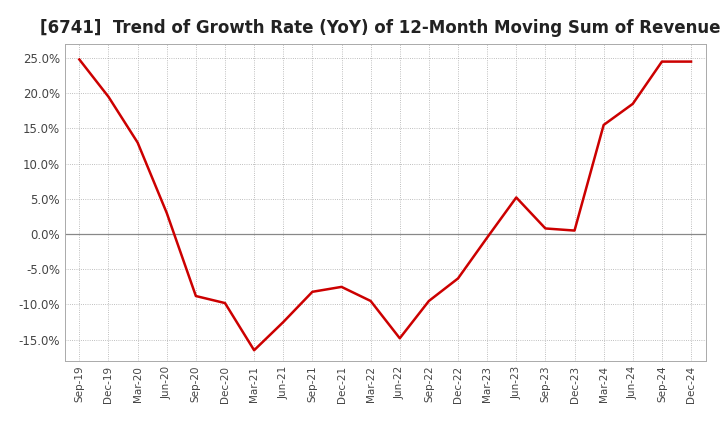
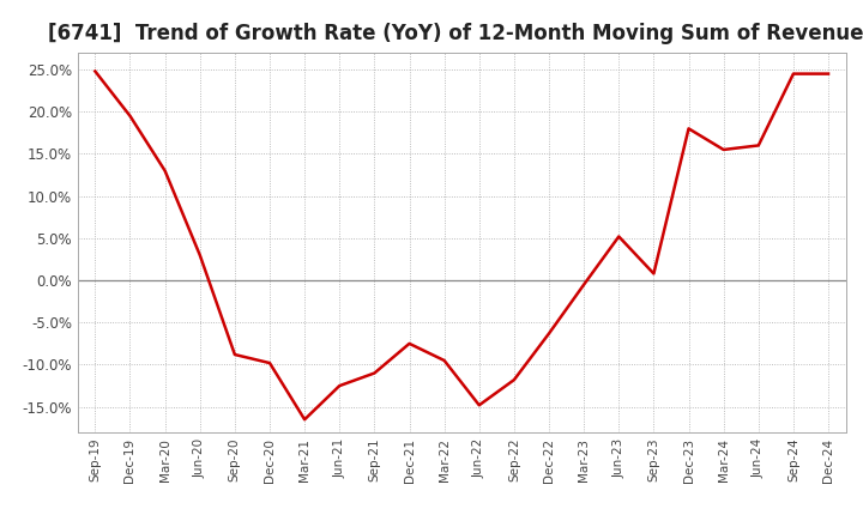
Sep-21: -8.2% -> -11.0%
Sep-22: -9.5% -> -11.8%
Dec-23: 0.5% -> 18.0%
Jun-24: 18.5% -> 16.0%
